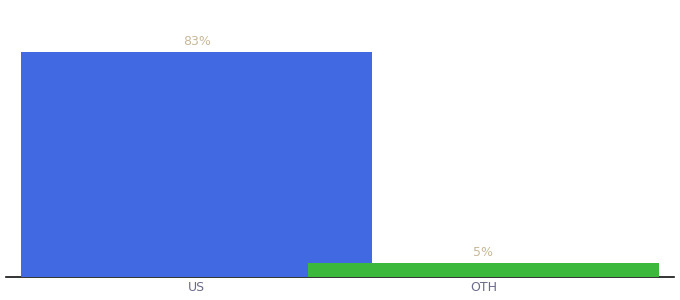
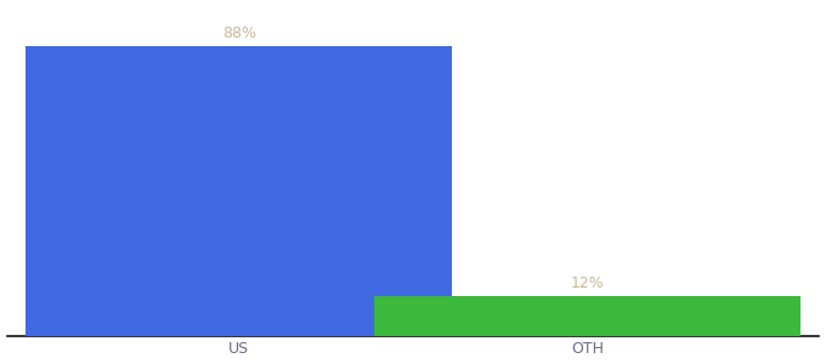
US: 83% -> 88%
OTH: 5% -> 12%
